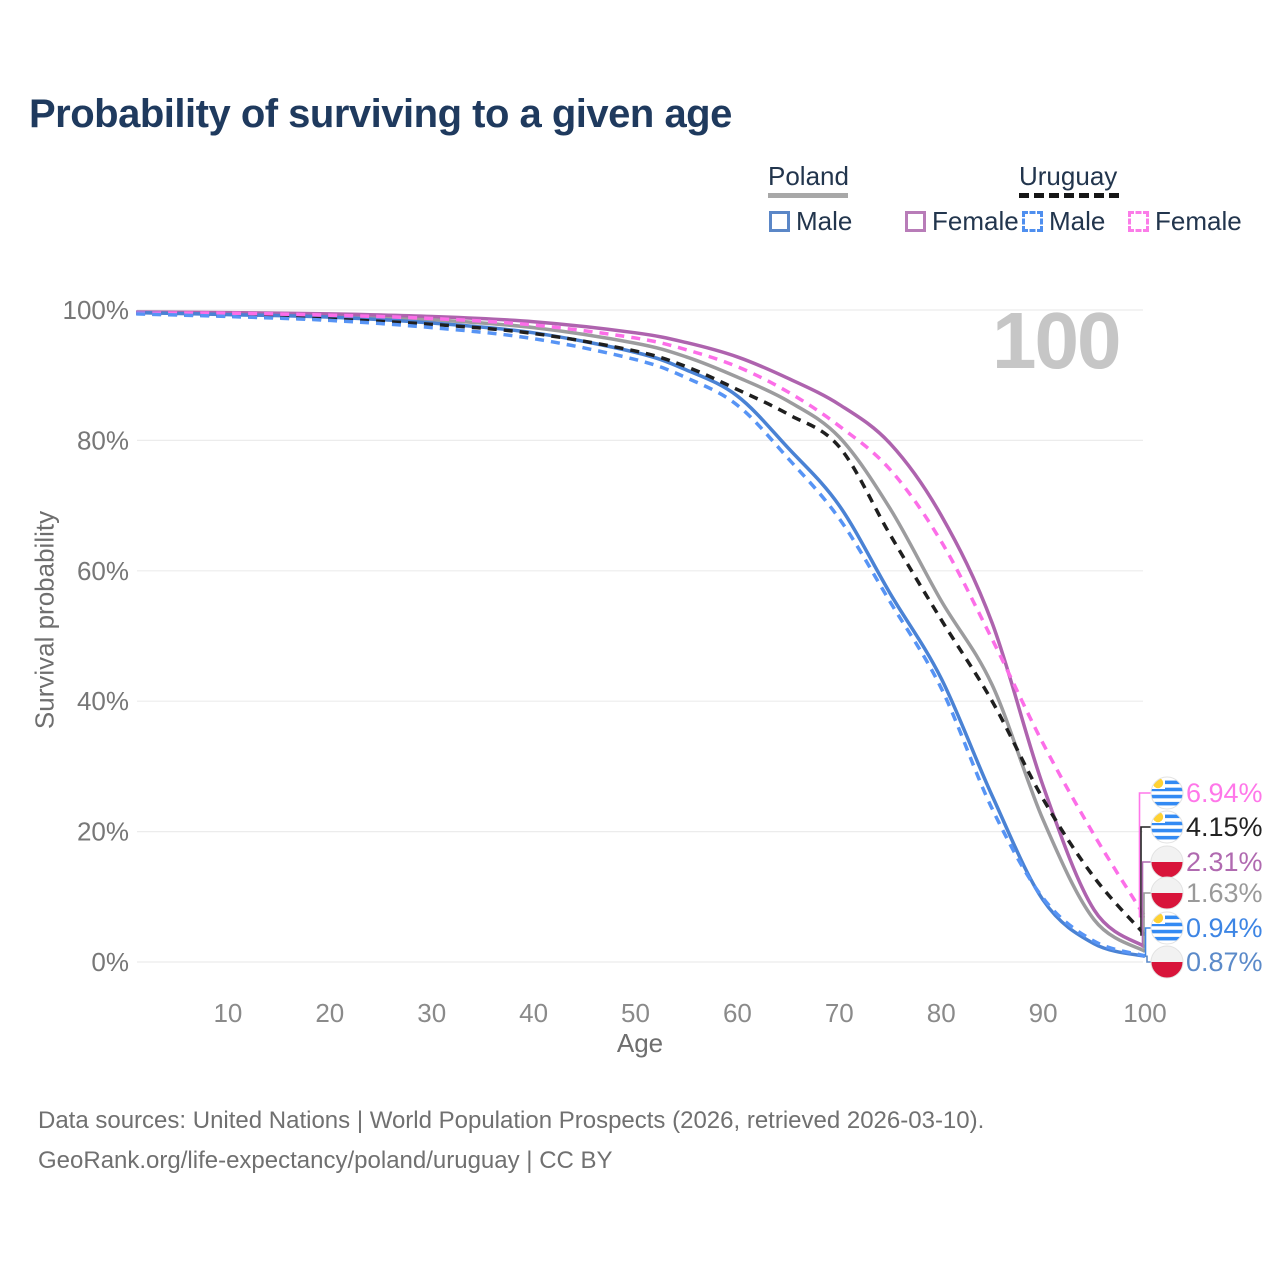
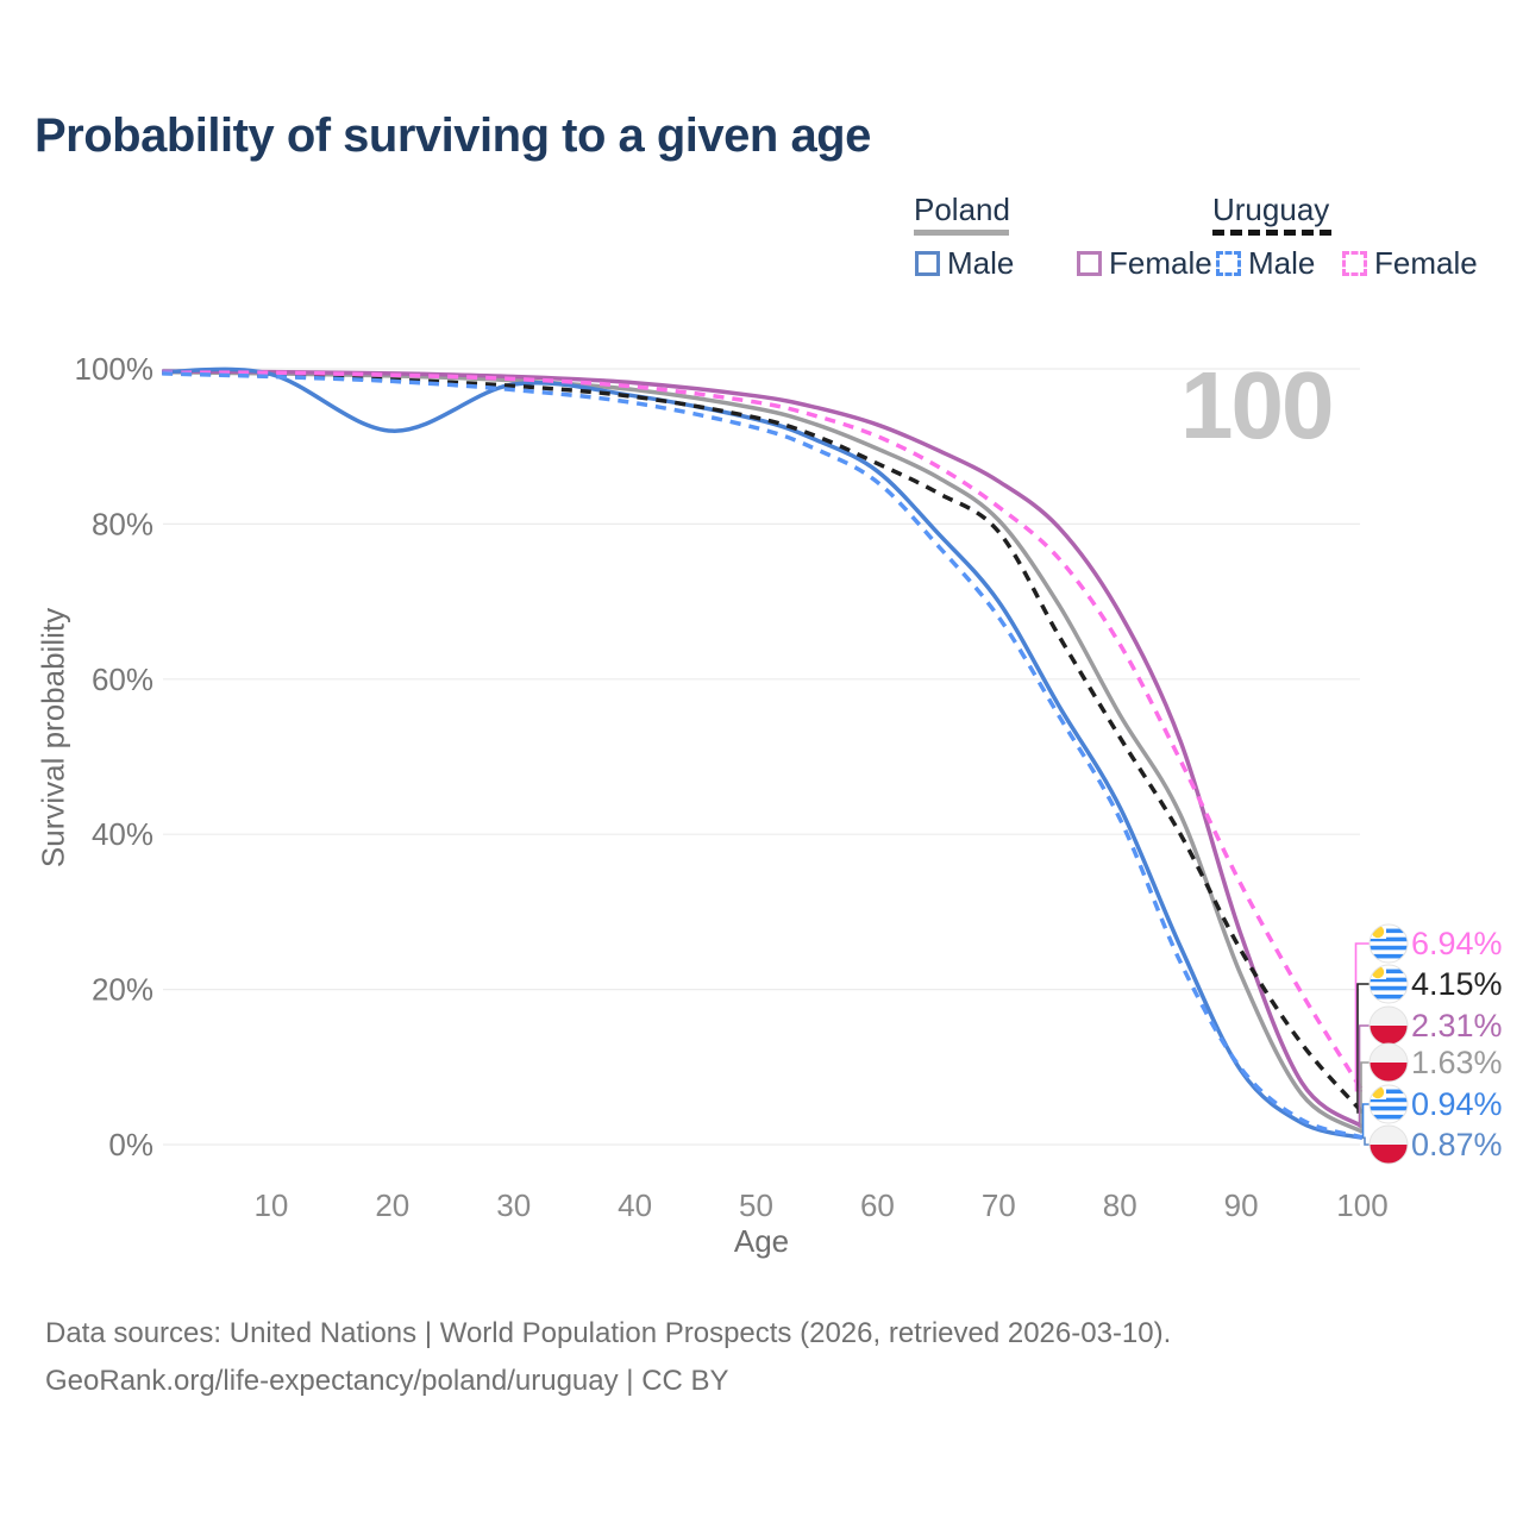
Poland Male/20: 99% -> 92%
